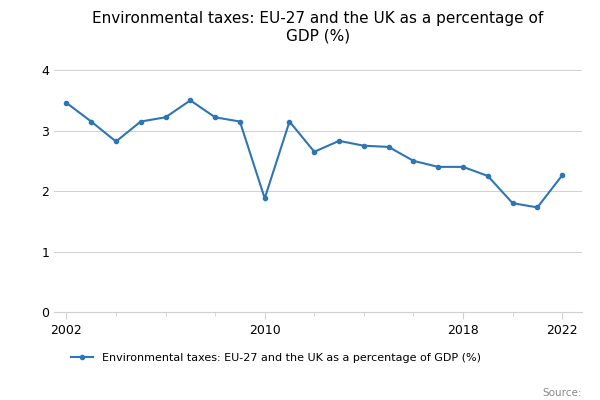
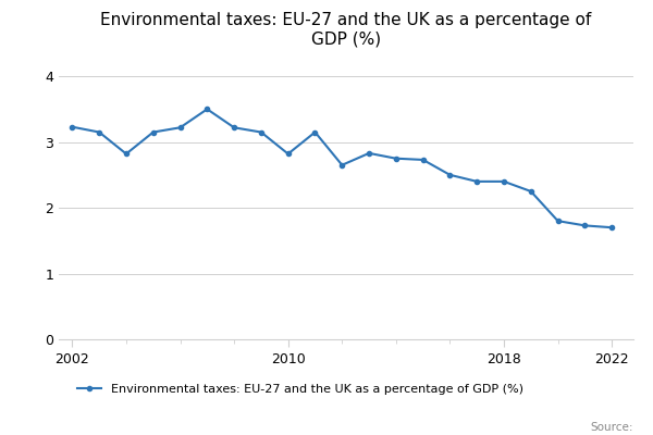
2002: 3.46 -> 3.23
2010: 1.88 -> 2.82
2022: 2.26 -> 1.70
